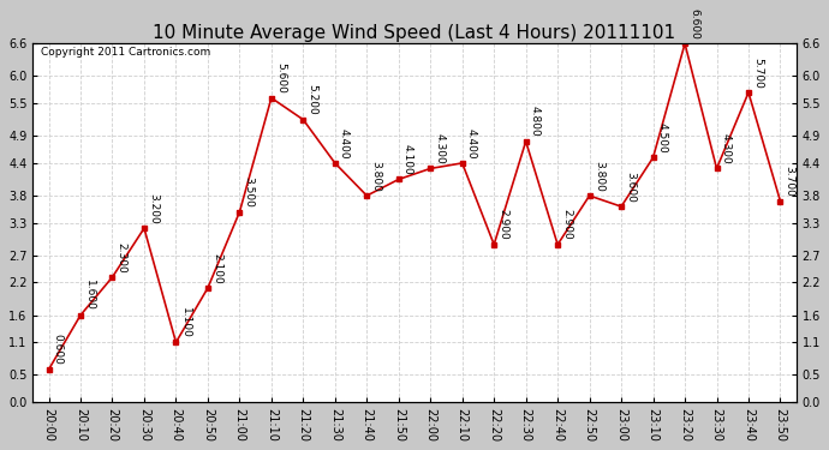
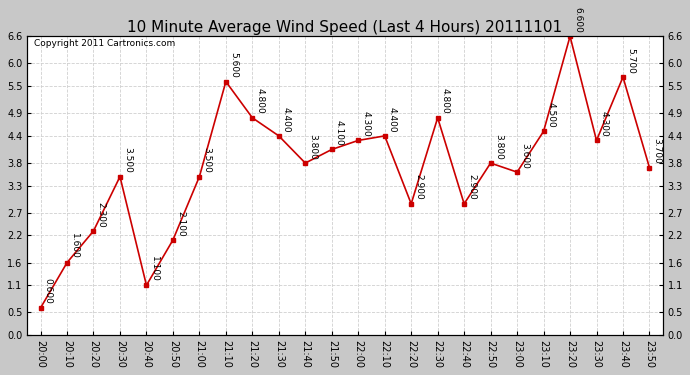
20:30: 3.200 -> 3.500
21:20: 5.200 -> 4.800
